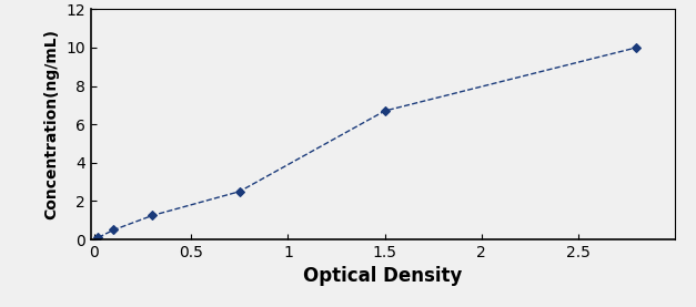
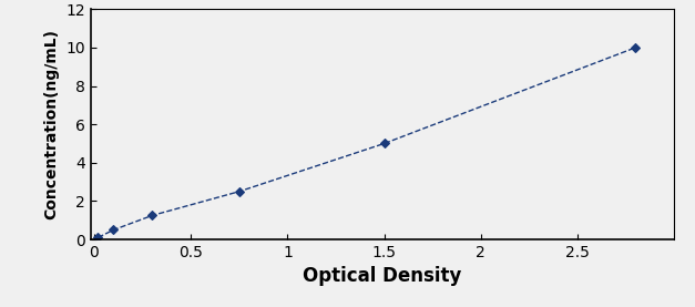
1.5: 6.7 -> 5.0
